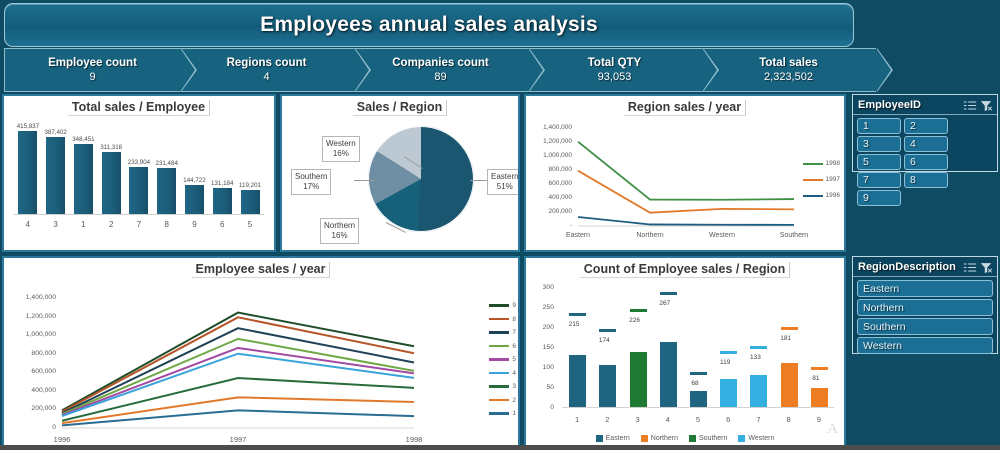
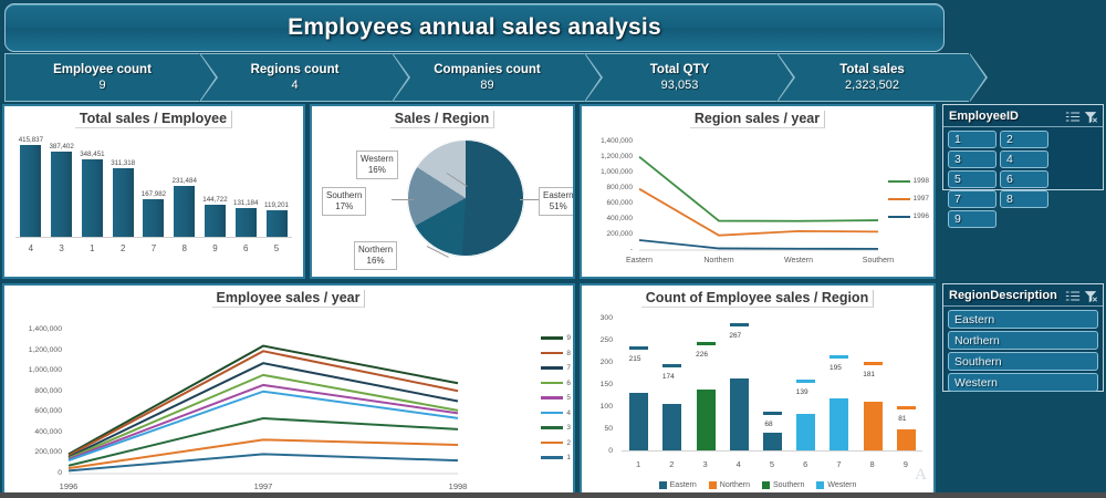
Total sales / Employee/7: 233,904 -> 167,982
Count of Employee sales / Region/6: 119 -> 139
Count of Employee sales / Region/7: 133 -> 195
